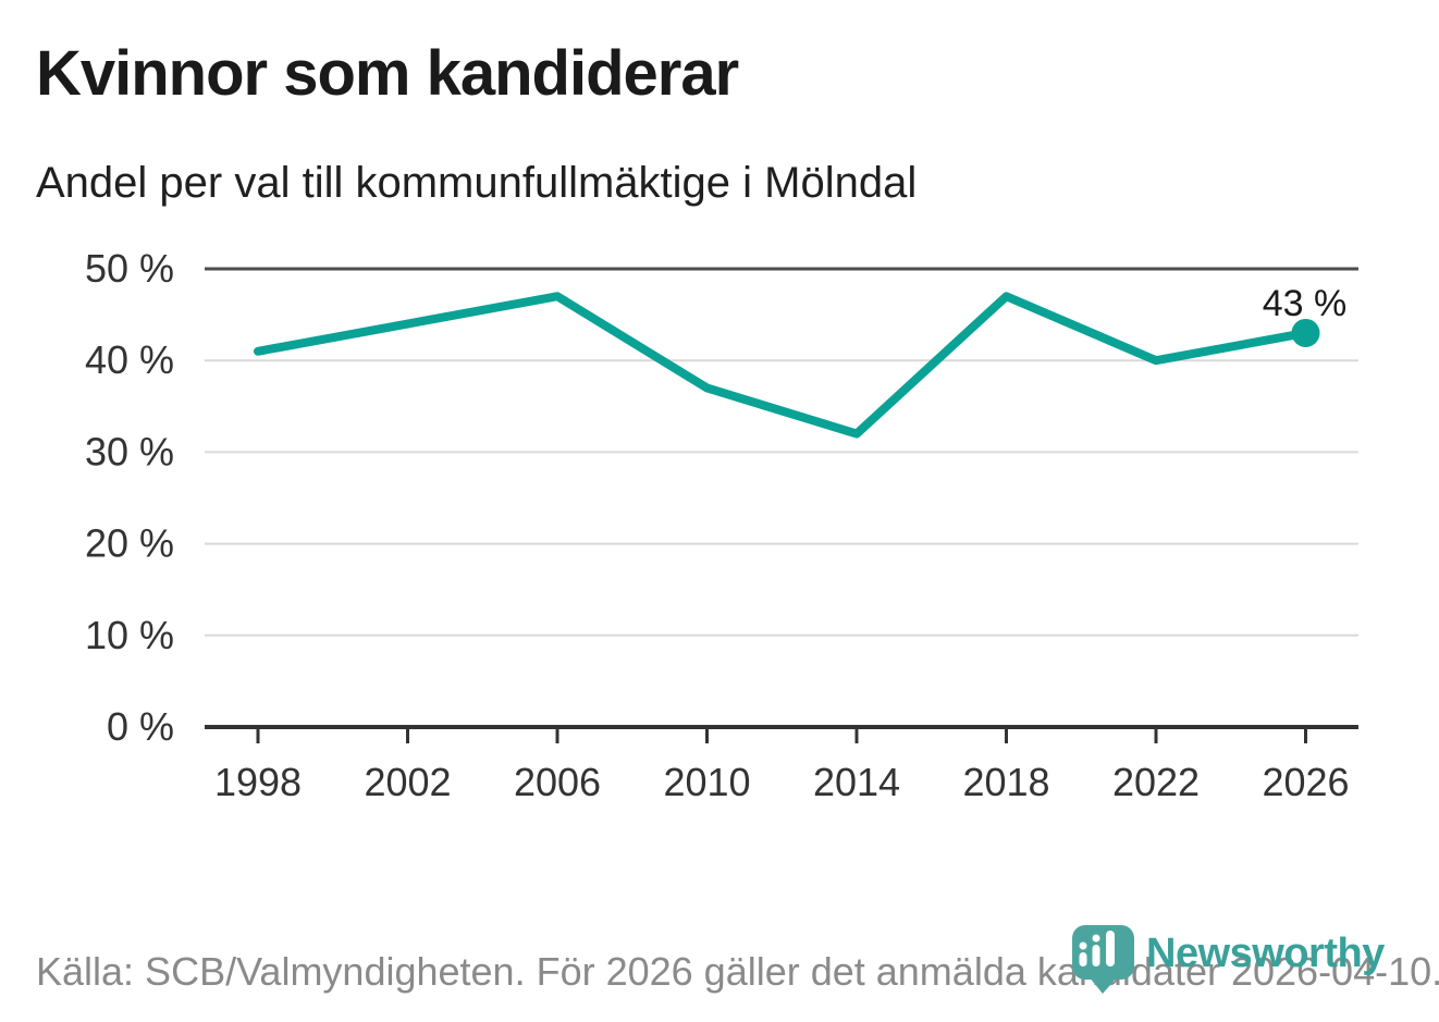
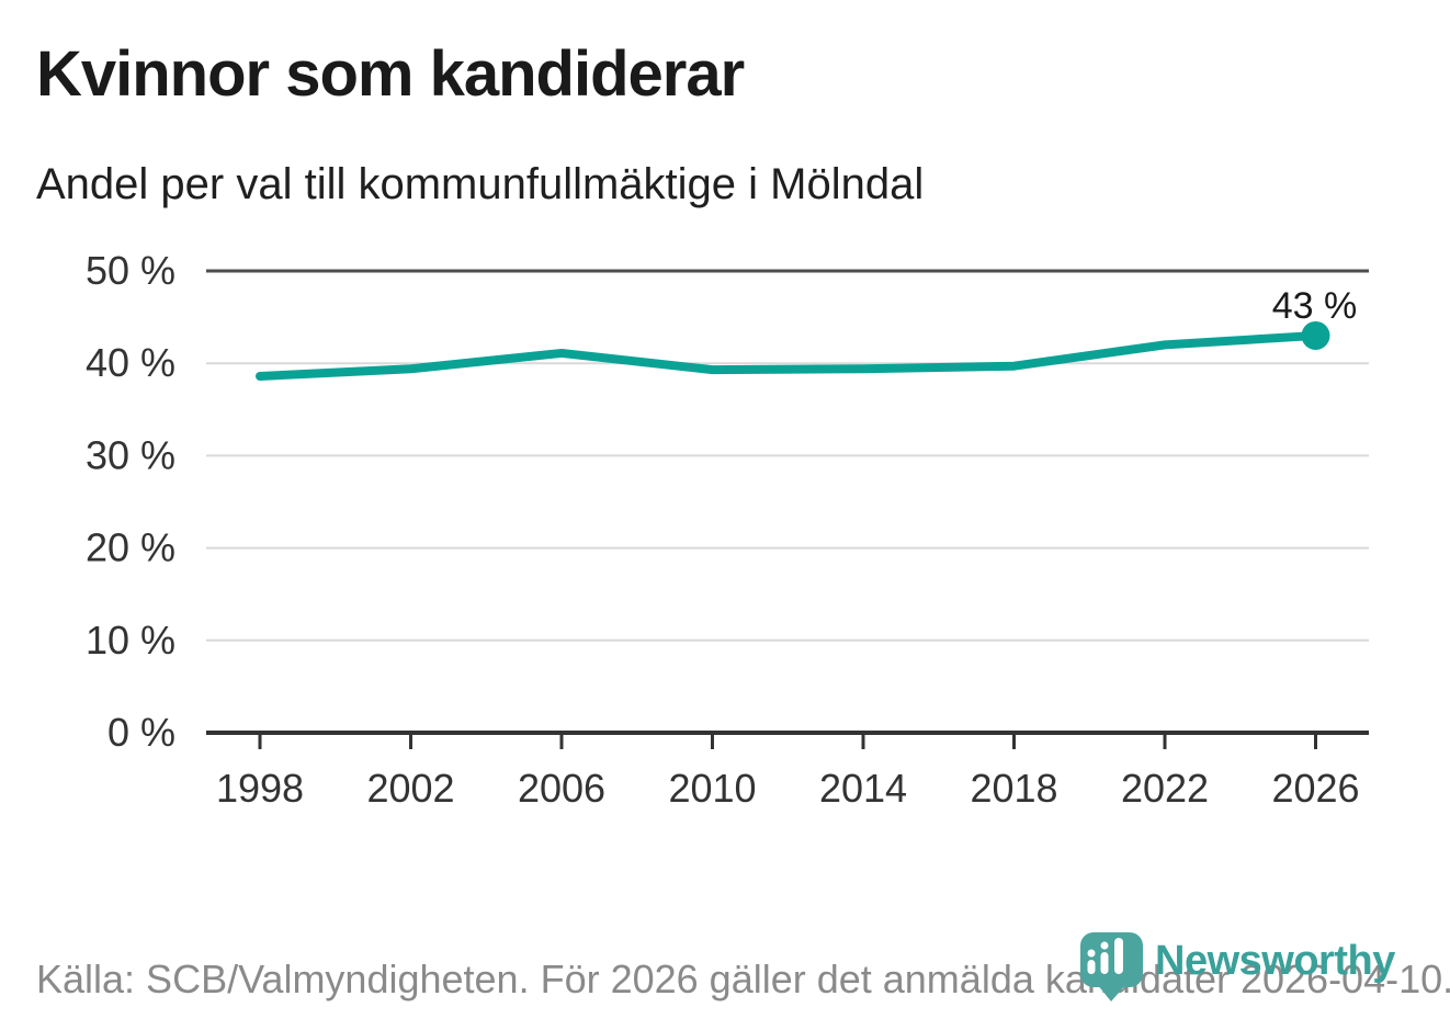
1998: 41% -> 39%
2002: 44% -> 39%
2006: 47% -> 41%
2010: 37% -> 39%
2014: 32% -> 39%
2018: 47% -> 40%
2022: 40% -> 42%
